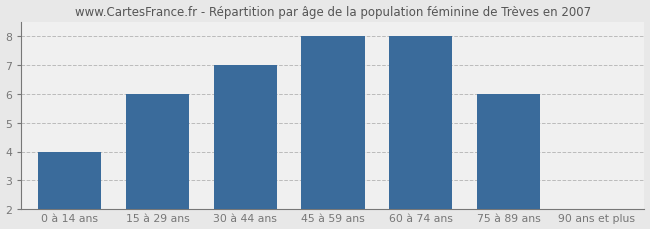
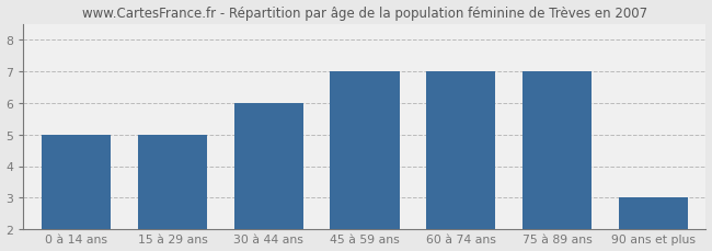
0 à 14 ans: 4 -> 5
15 à 29 ans: 6 -> 5
30 à 44 ans: 7 -> 6
45 à 59 ans: 8 -> 7
60 à 74 ans: 8 -> 7
75 à 89 ans: 6 -> 7
90 ans et plus: 2 -> 3
